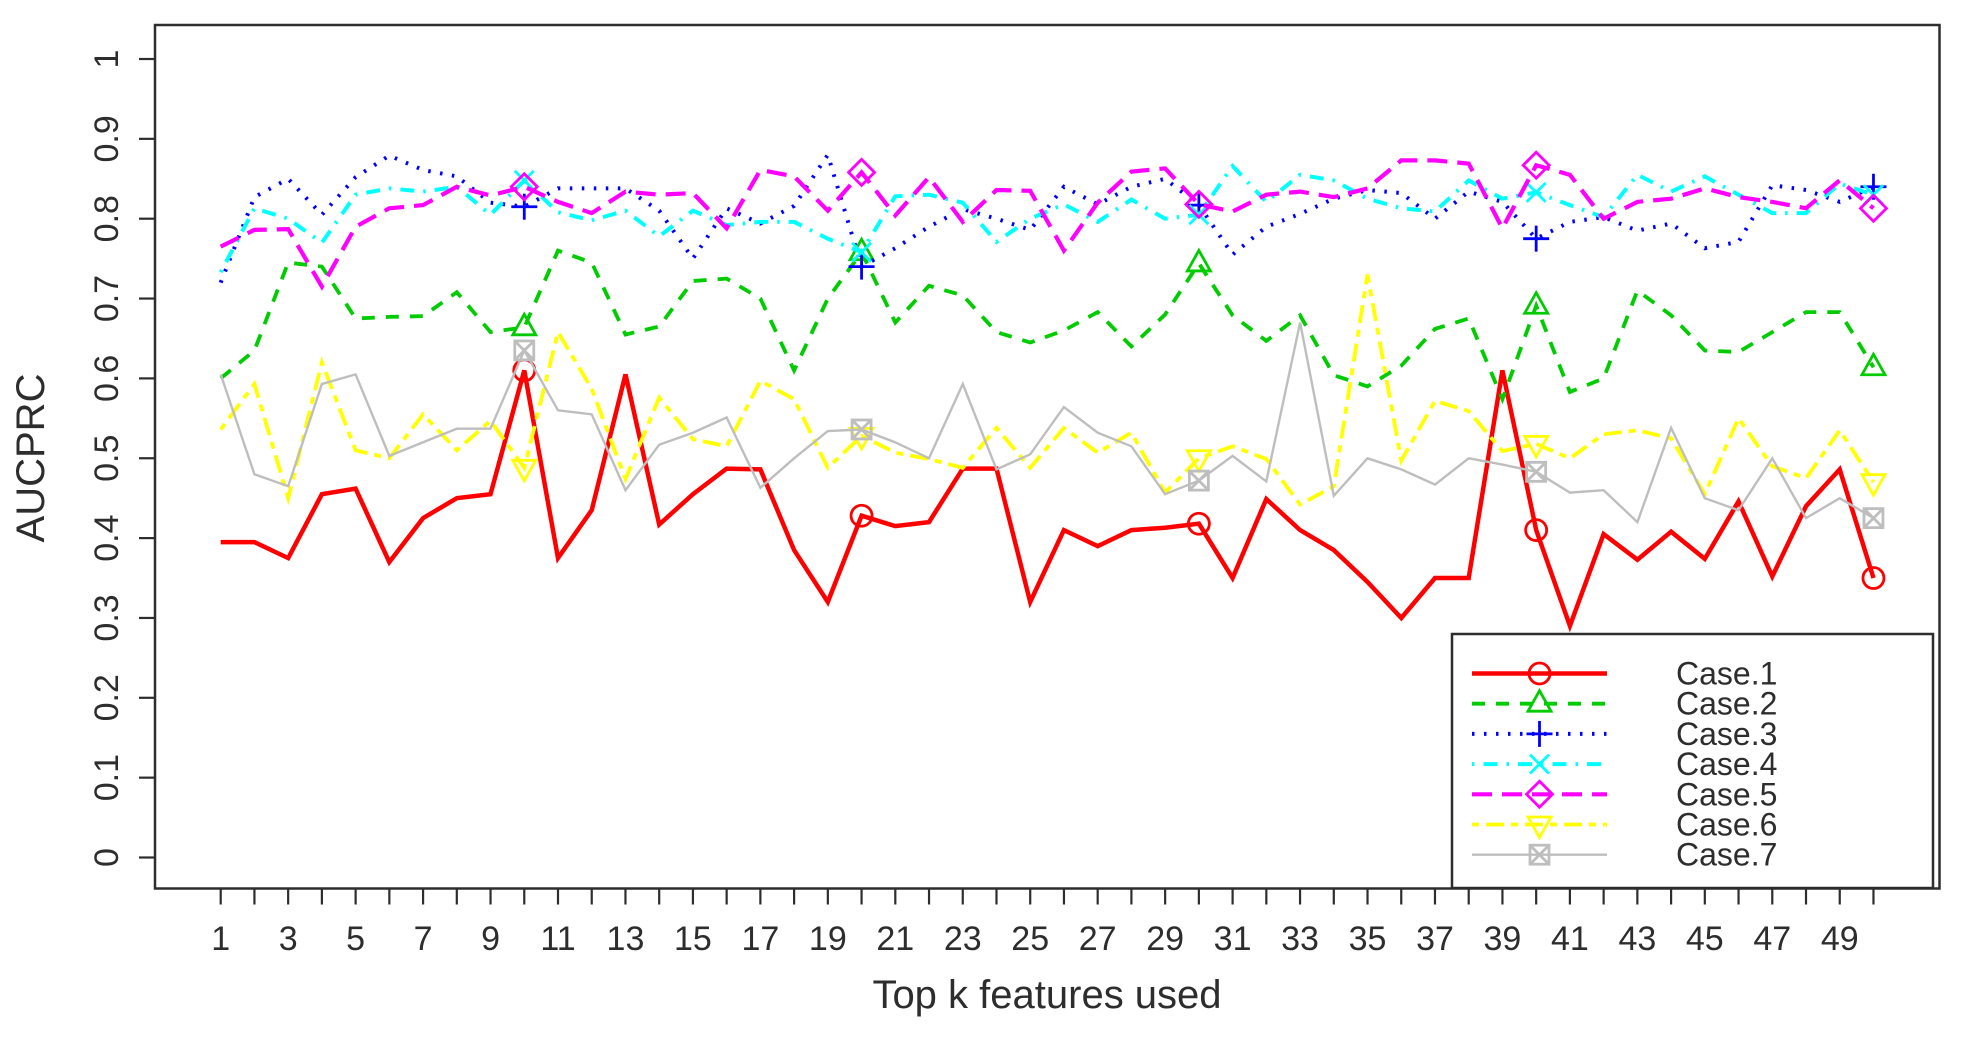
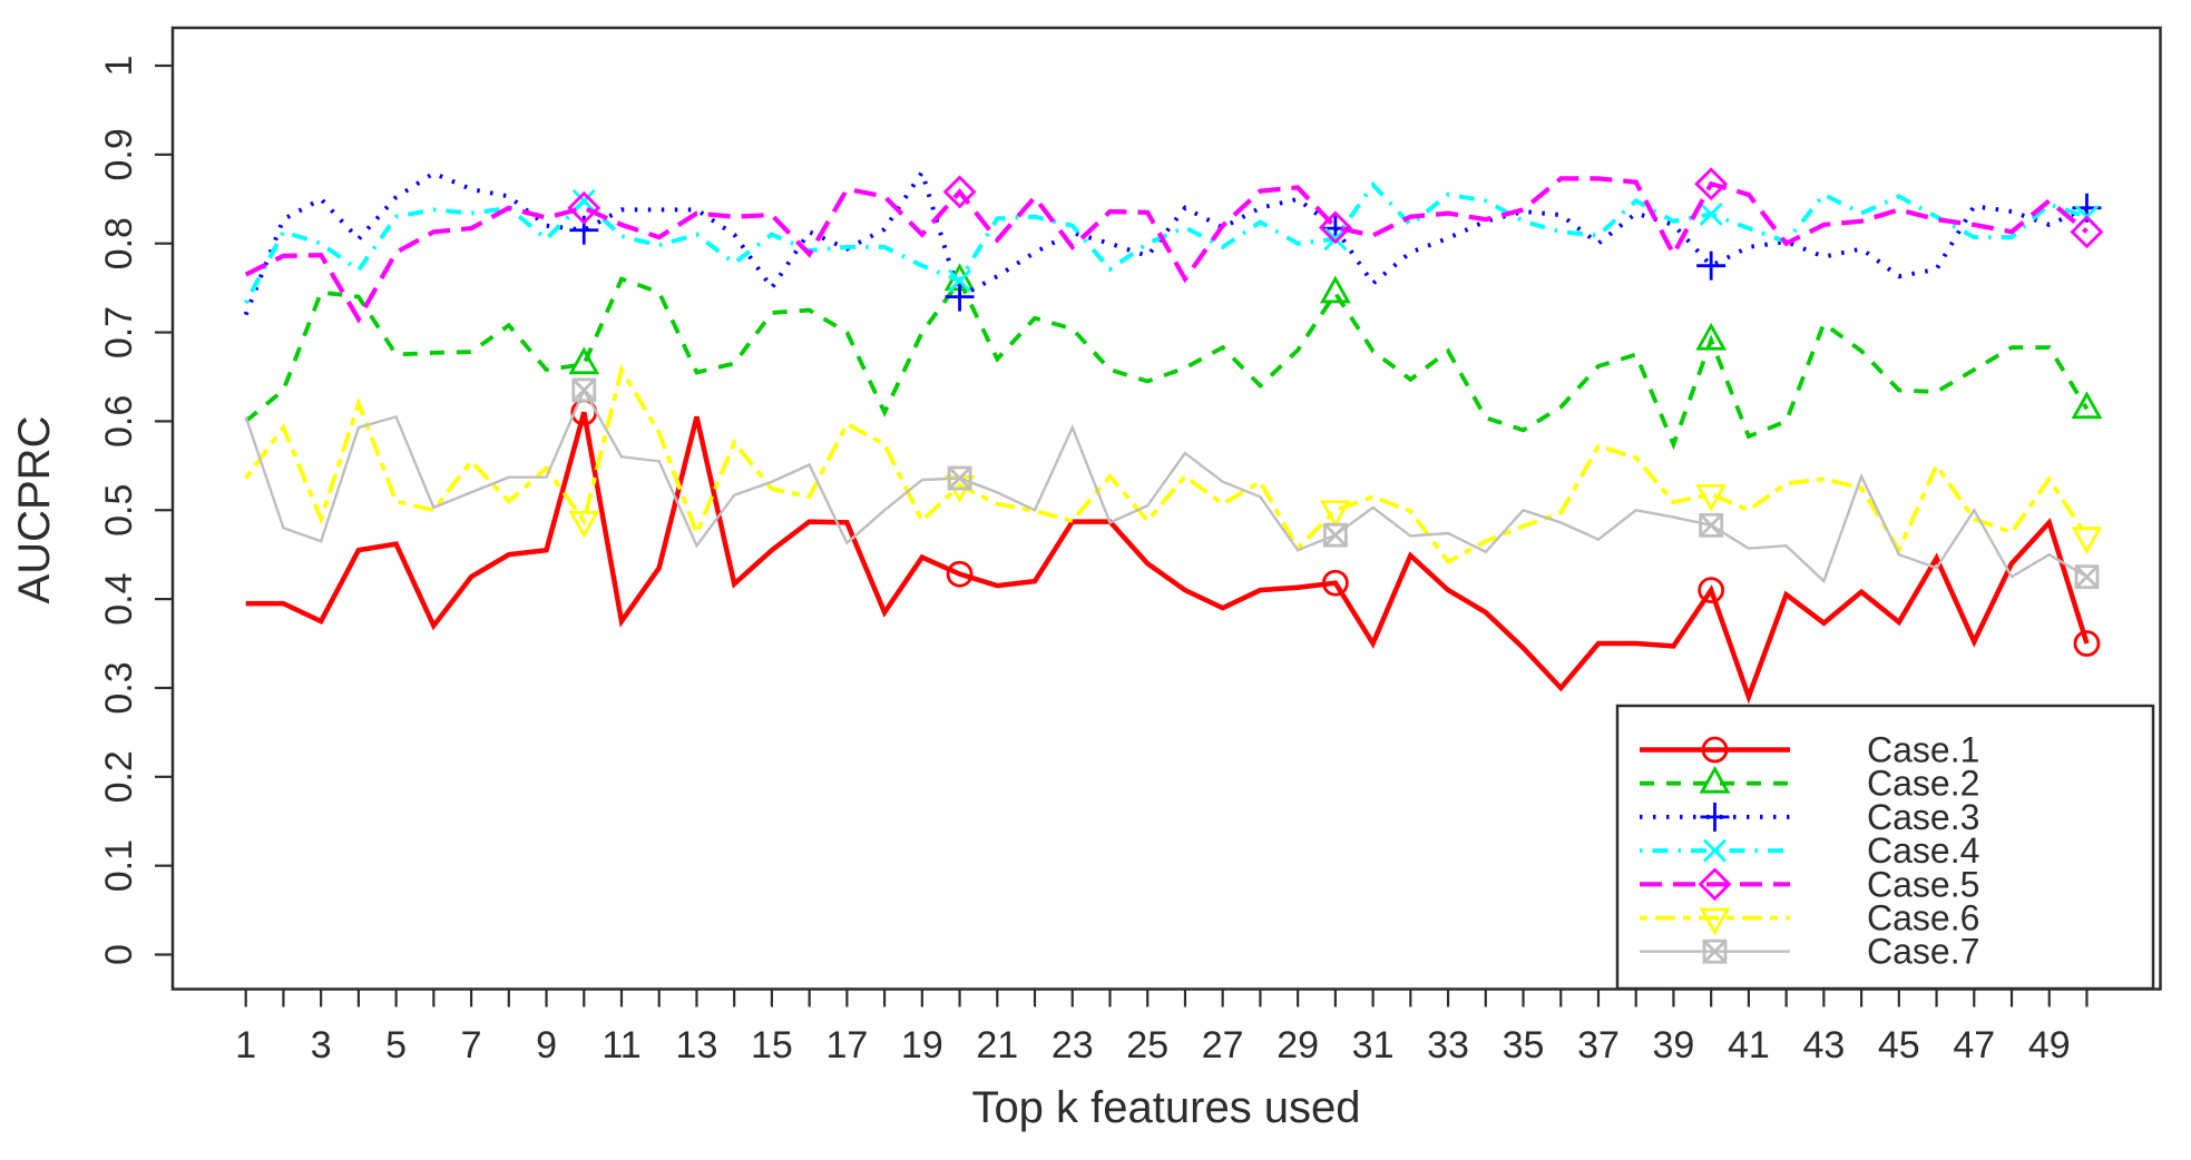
Case.6/3: 0.45 -> 0.49
Case.1/19: 0.32 -> 0.45
Case.1/25: 0.32 -> 0.44
Case.7/33: 0.67 -> 0.47
Case.6/35: 0.73 -> 0.48
Case.1/39: 0.61 -> 0.35
